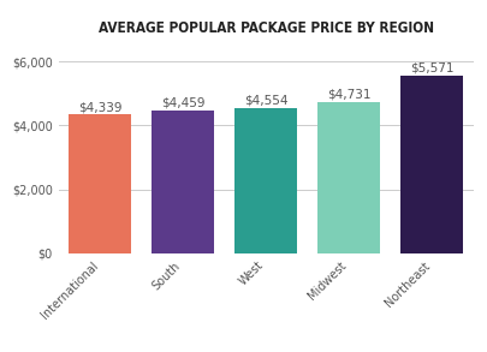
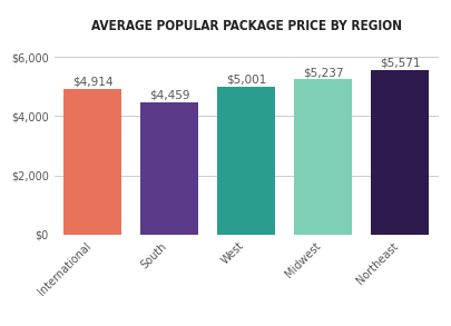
International: $4,339 -> $4,914
West: $4,554 -> $5,001
Midwest: $4,731 -> $5,237
